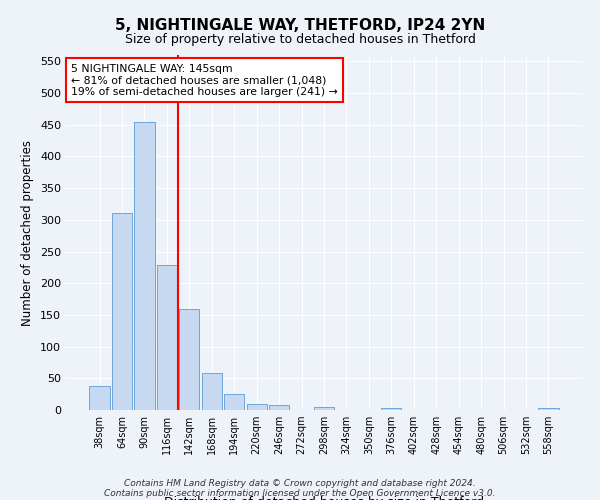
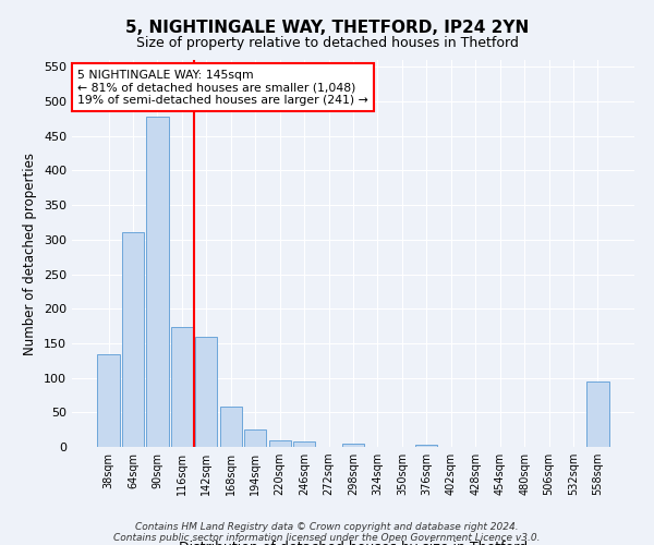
38sqm: 38 -> 134
90sqm: 455 -> 478
116sqm: 228 -> 174
558sqm: 3 -> 94
